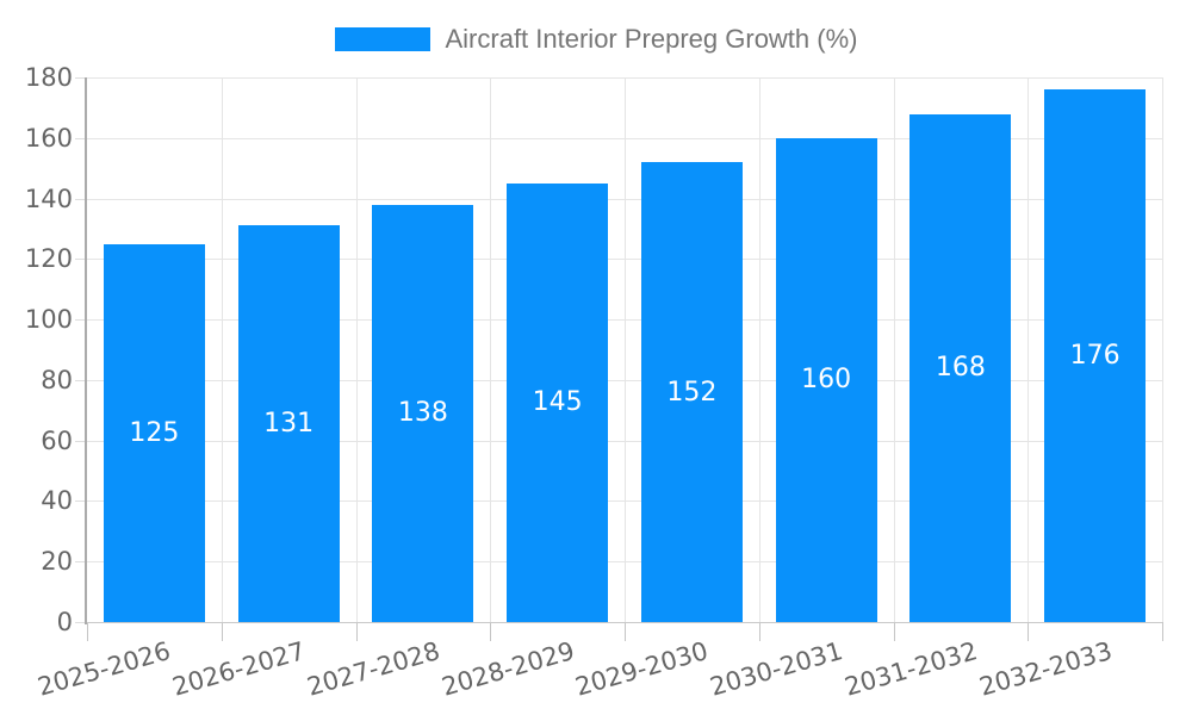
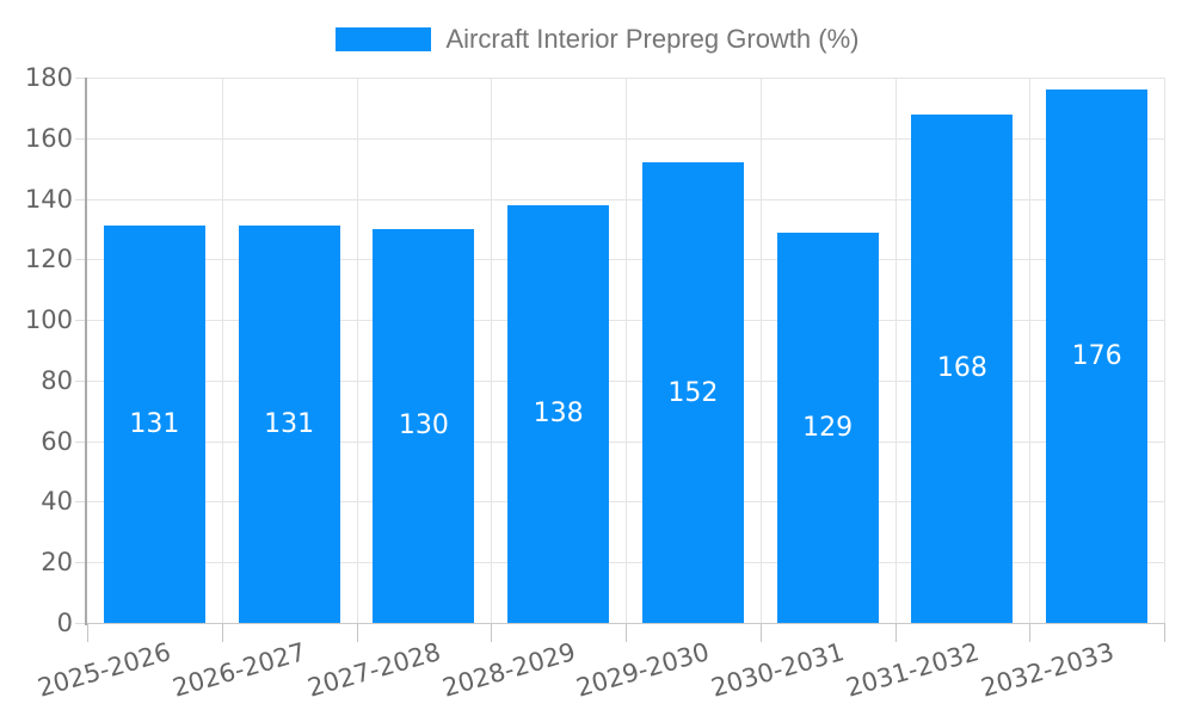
2025-2026: 125 -> 131
2027-2028: 138 -> 130
2028-2029: 145 -> 138
2030-2031: 160 -> 129
